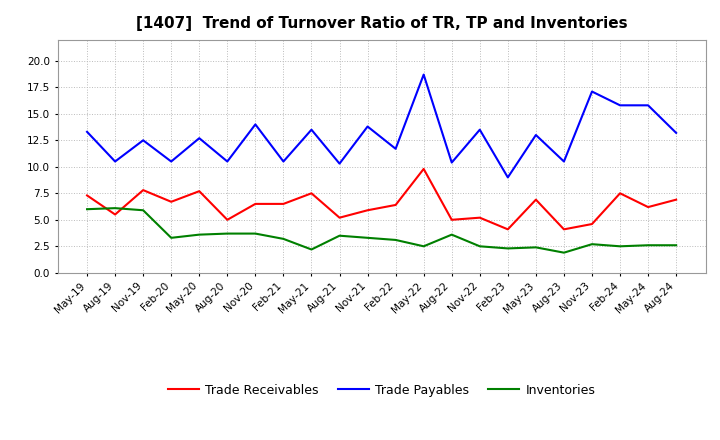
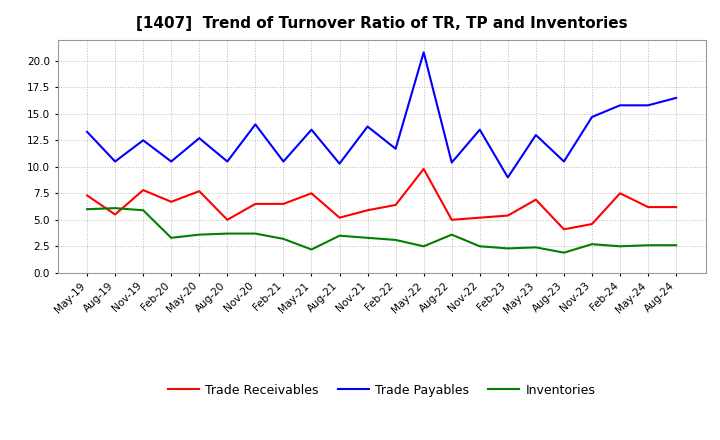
Trade Payables/May-22: 18.7 -> 20.8
Trade Receivables/Feb-23: 4.1 -> 5.4
Trade Payables/Nov-23: 17.1 -> 14.7
Trade Receivables/Aug-24: 6.9 -> 6.2
Trade Payables/Aug-24: 13.2 -> 16.5
